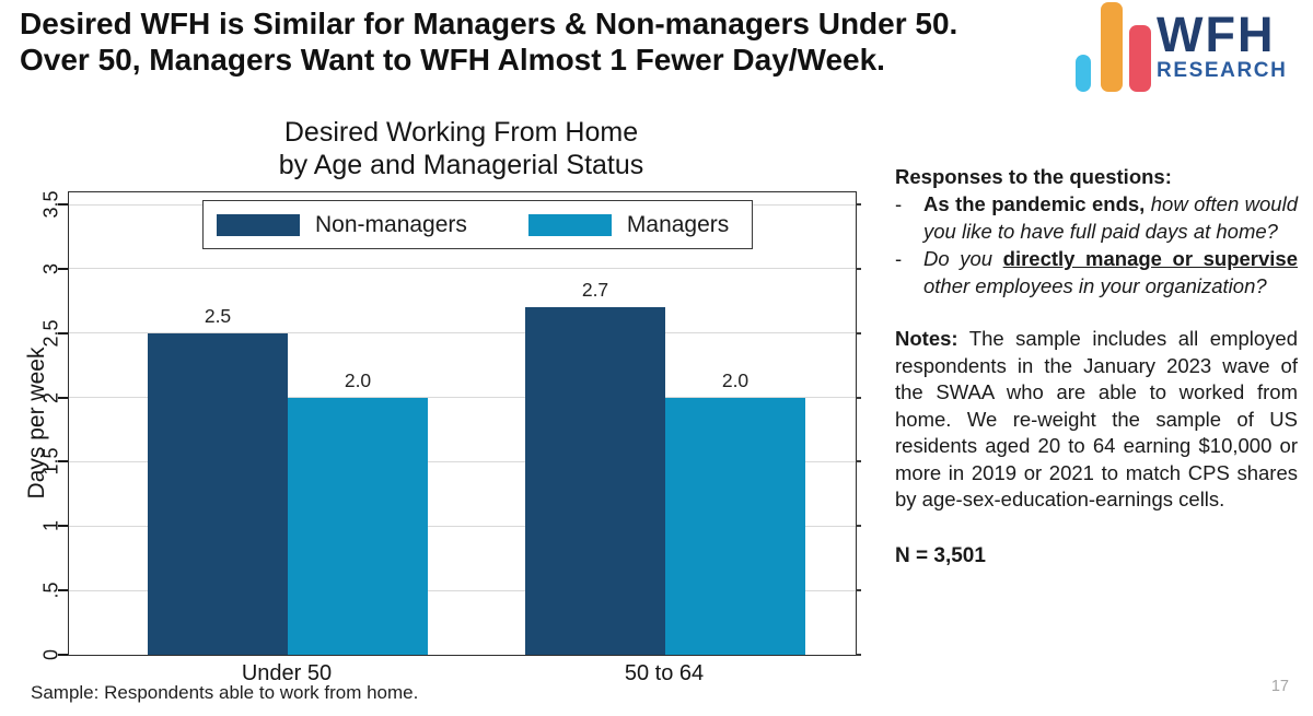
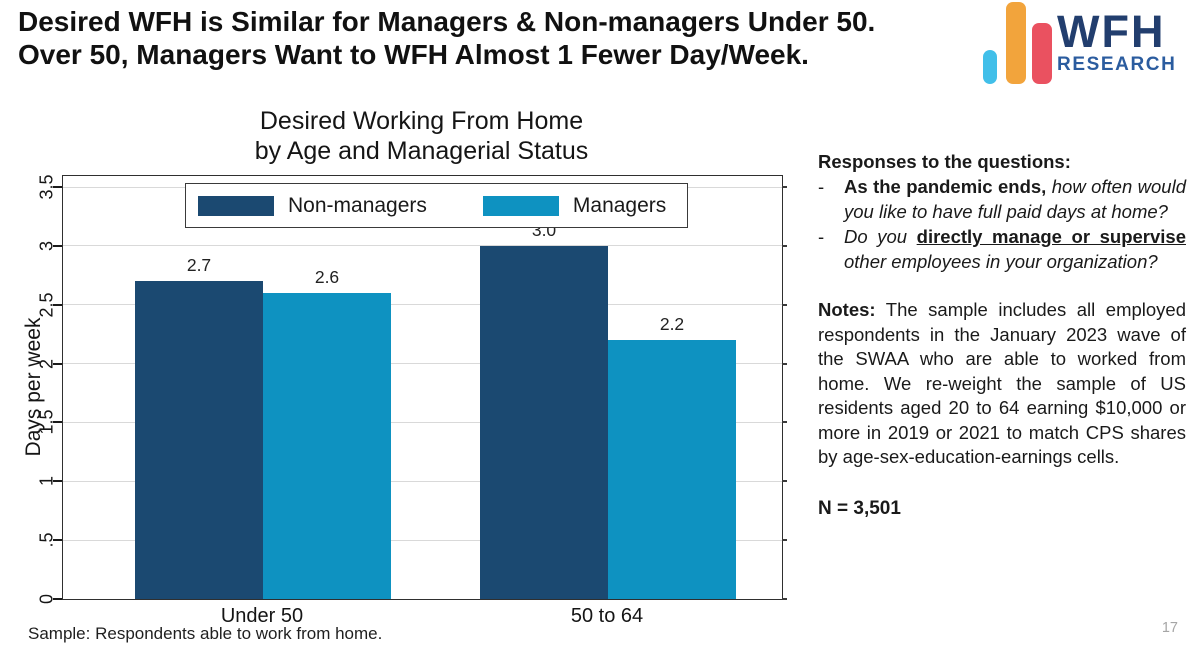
Non-managers/Under 50: 2.5 -> 2.7
Managers/Under 50: 2.0 -> 2.6
Non-managers/50 to 64: 2.7 -> 3.0
Managers/50 to 64: 2.0 -> 2.2
